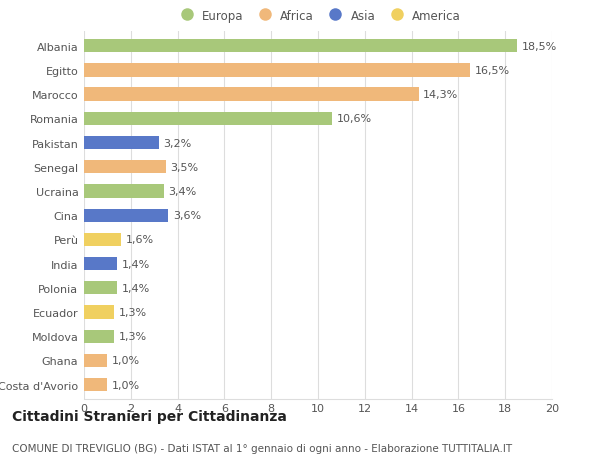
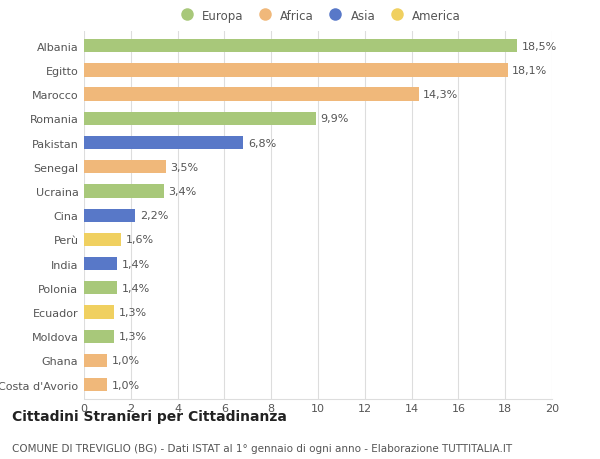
Egitto: 16,5% -> 18,1%
Romania: 10,6% -> 9,9%
Pakistan: 3,2% -> 6,8%
Cina: 3,6% -> 2,2%
